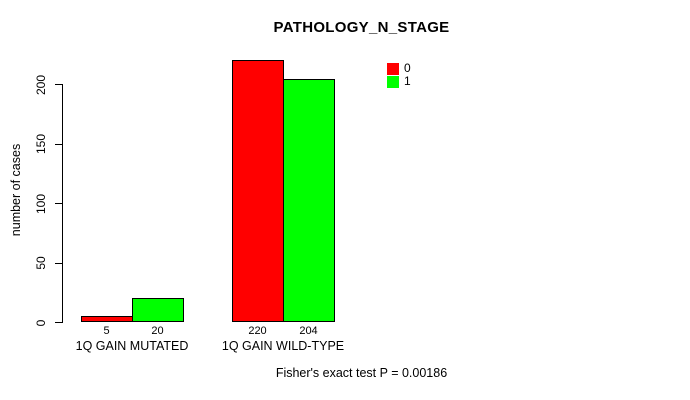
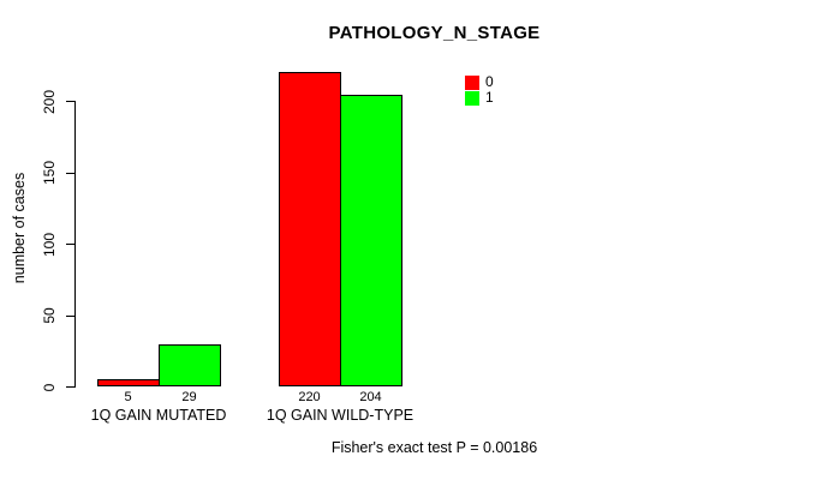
1/1Q GAIN MUTATED: 20 -> 29
